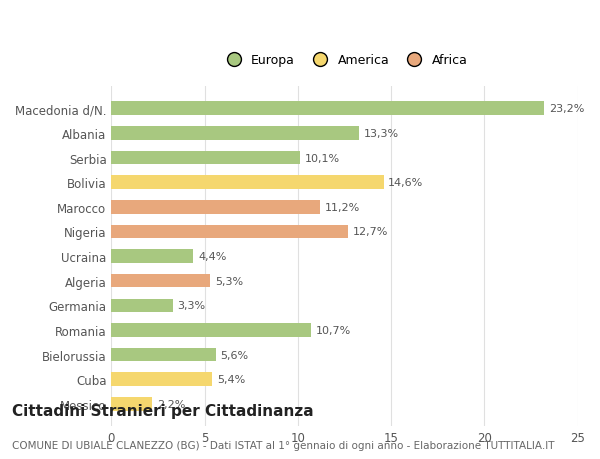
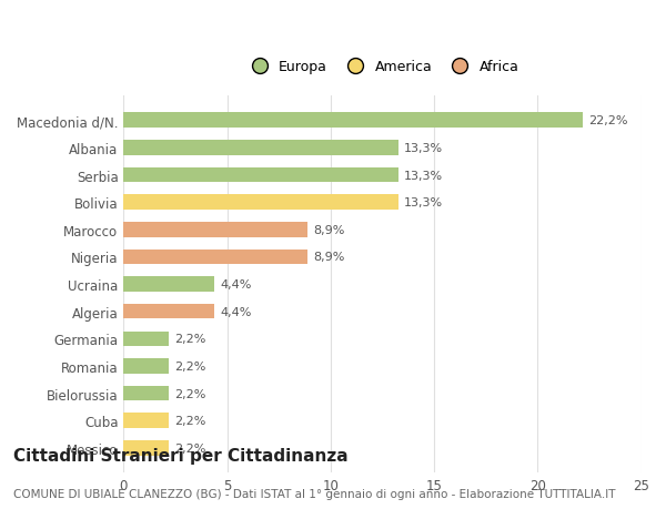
Macedonia d/N.: 23,2% -> 22,2%
Serbia: 10,1% -> 13,3%
Bolivia: 14,6% -> 13,3%
Marocco: 11,2% -> 8,9%
Nigeria: 12,7% -> 8,9%
Algeria: 5,3% -> 4,4%
Germania: 3,3% -> 2,2%
Romania: 10,7% -> 2,2%
Bielorussia: 5,6% -> 2,2%
Cuba: 5,4% -> 2,2%
